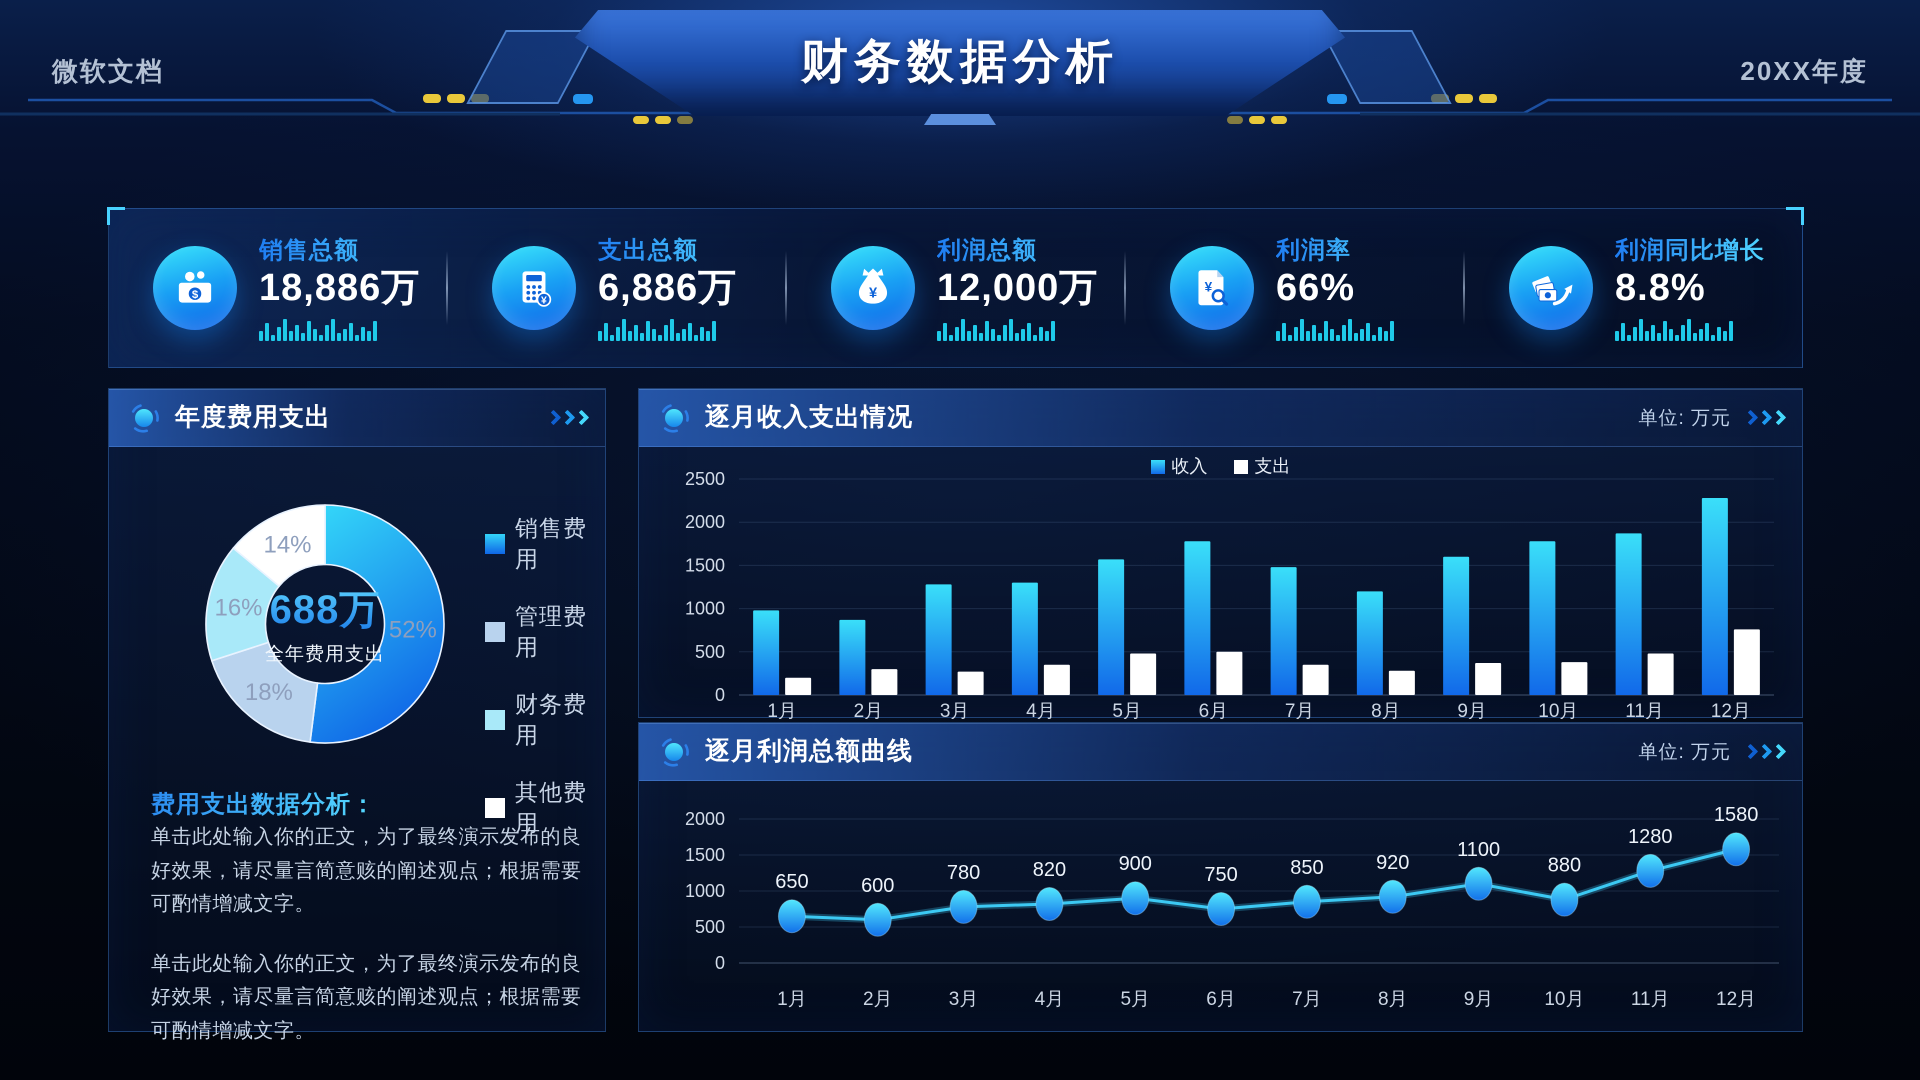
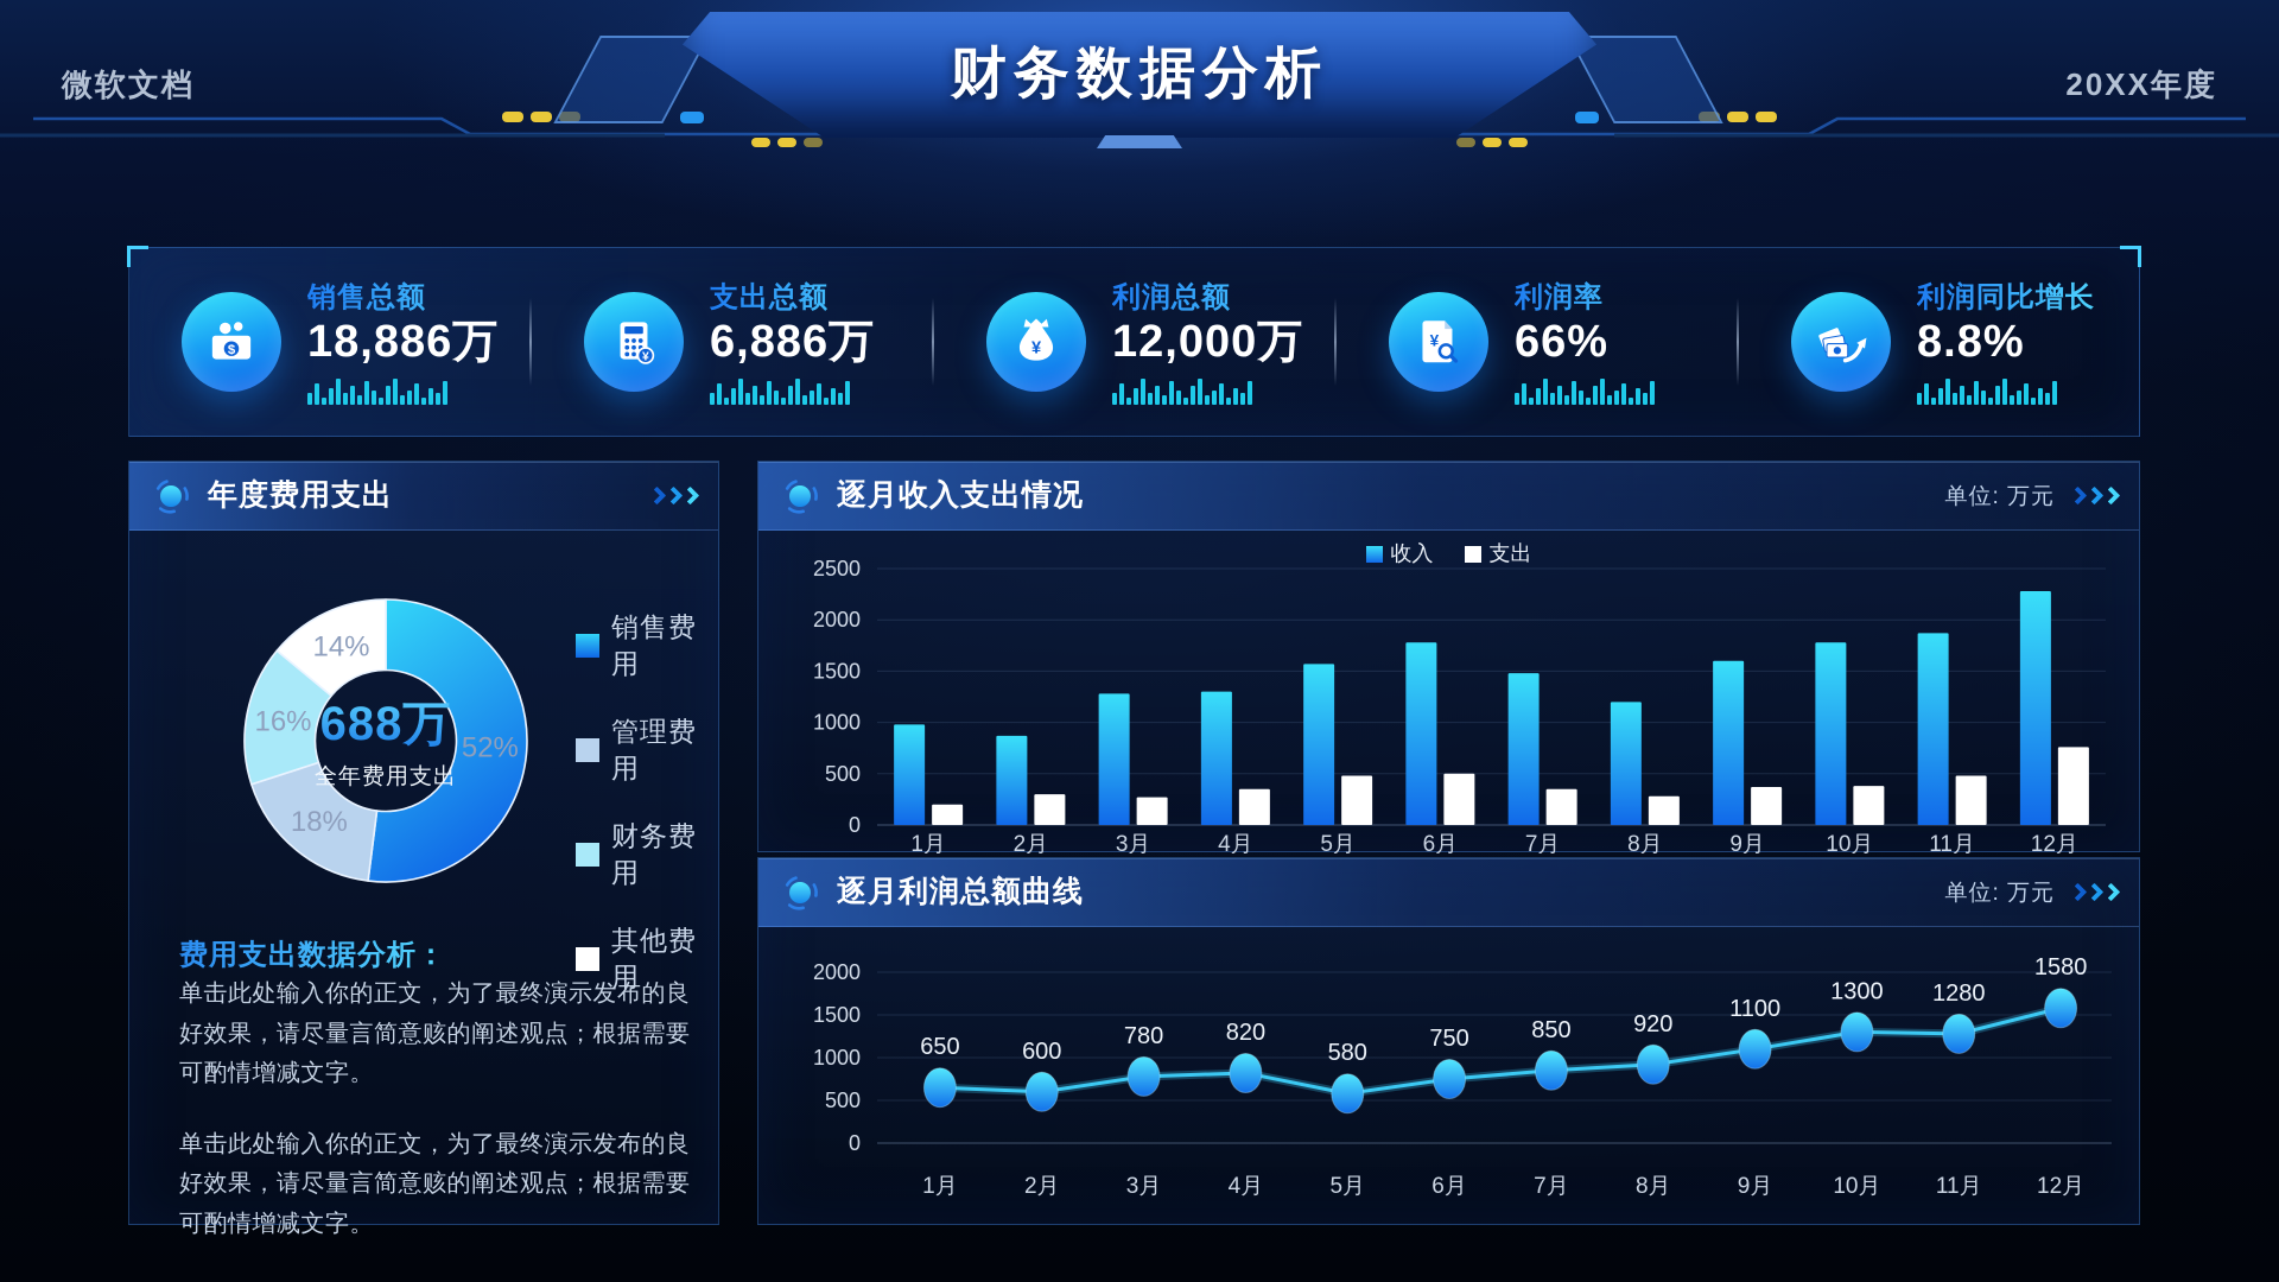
逐月利润总额曲线/5月: 900 -> 580
逐月利润总额曲线/10月: 880 -> 1300
